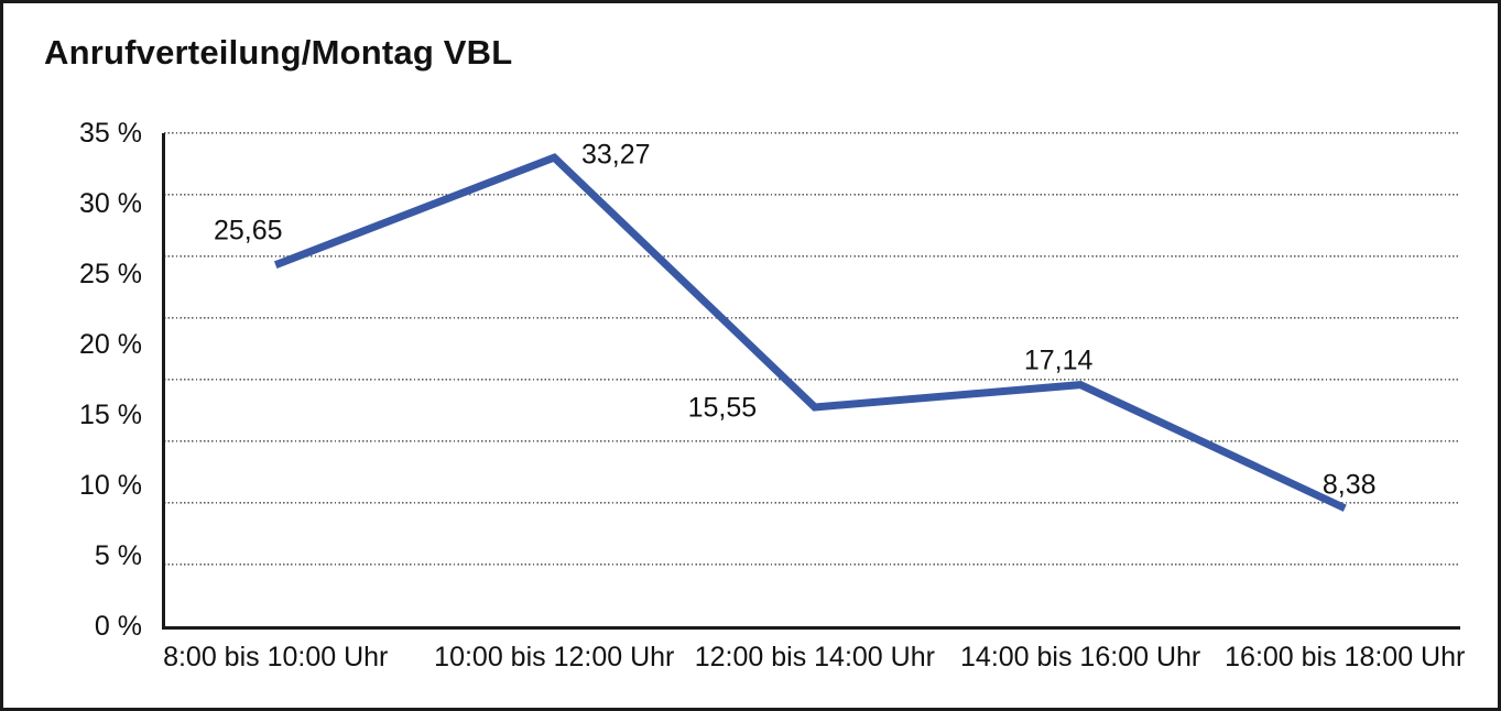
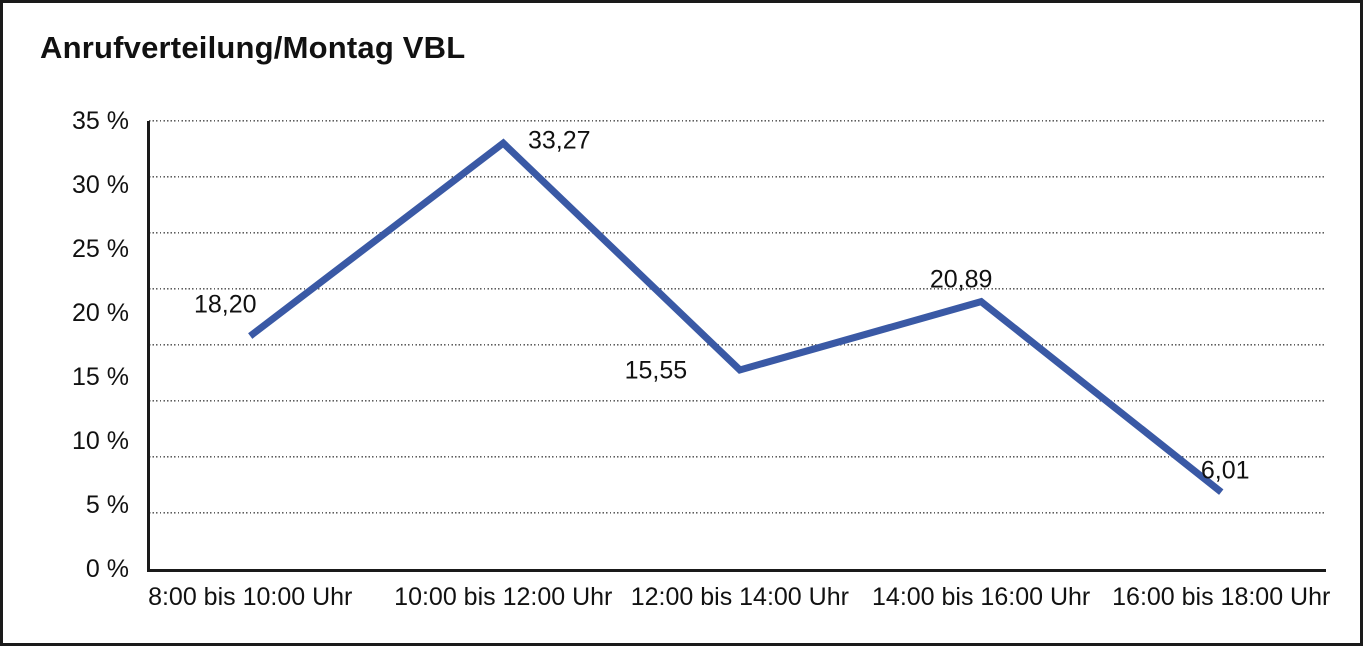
8:00 bis 10:00 Uhr: 25,65 -> 18,20
14:00 bis 16:00 Uhr: 17,14 -> 20,89
16:00 bis 18:00 Uhr: 8,38 -> 6,01
